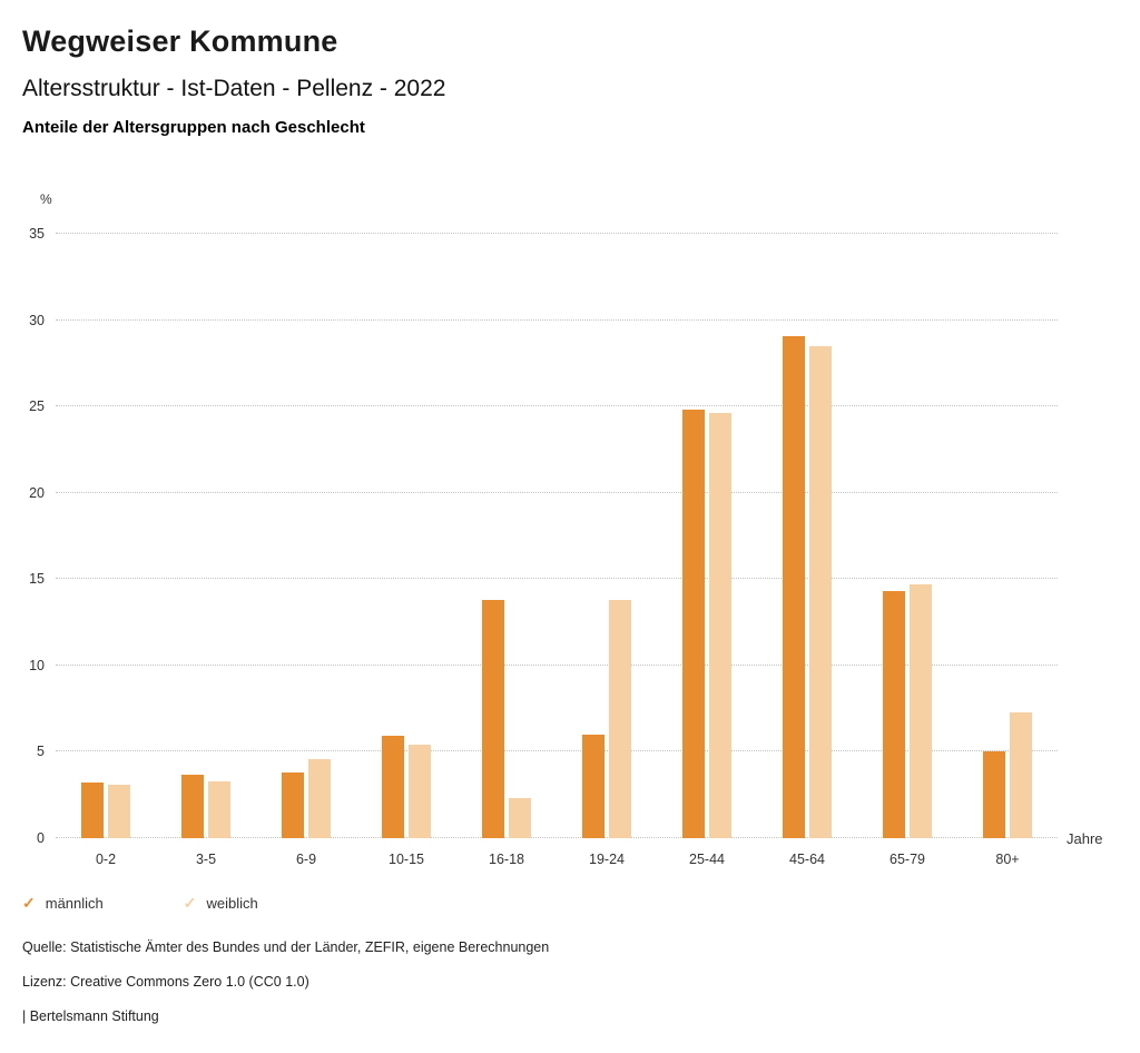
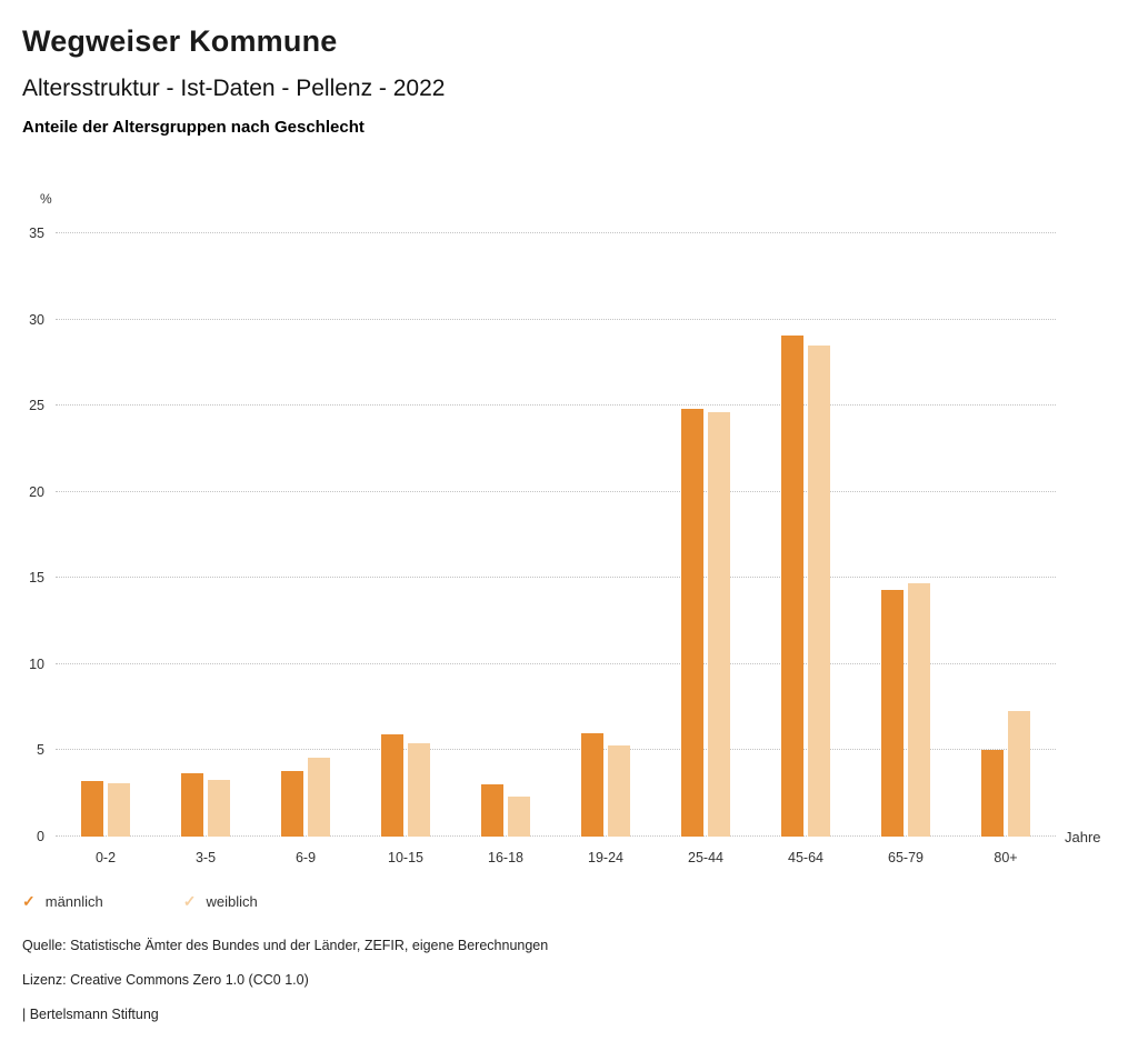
männlich/16-18: 13.8 -> 3.0
weiblich/19-24: 13.8 -> 5.3
